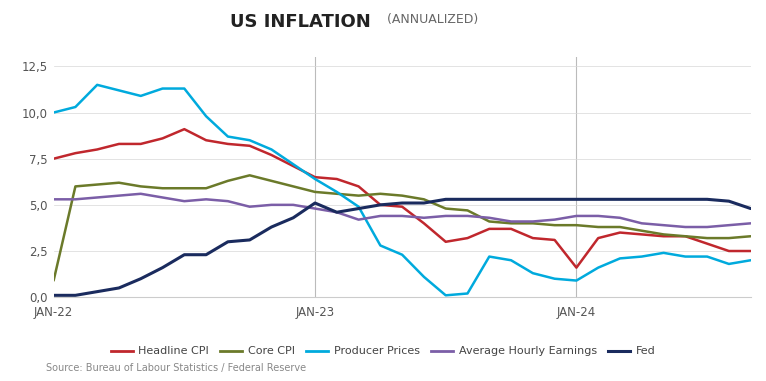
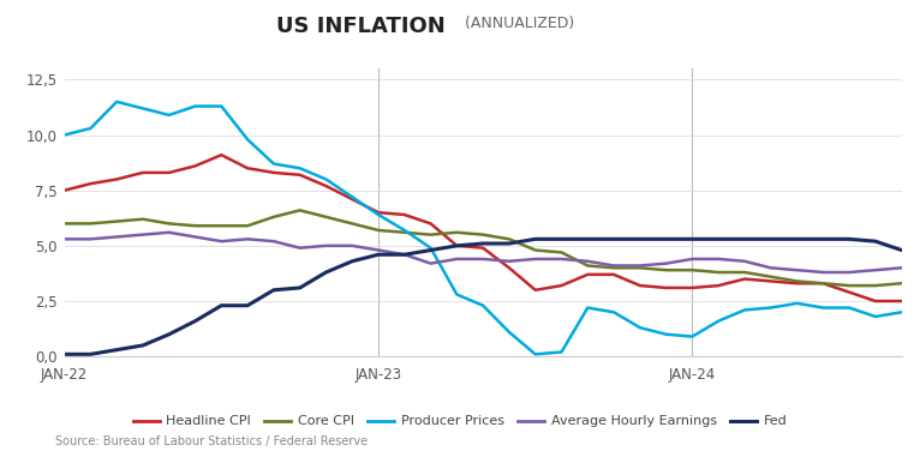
Core CPI/JAN-22: 0,9 -> 6,0
Fed/JAN-23: 5,1 -> 4,6
Headline CPI/JAN-24: 1,6 -> 3,1
